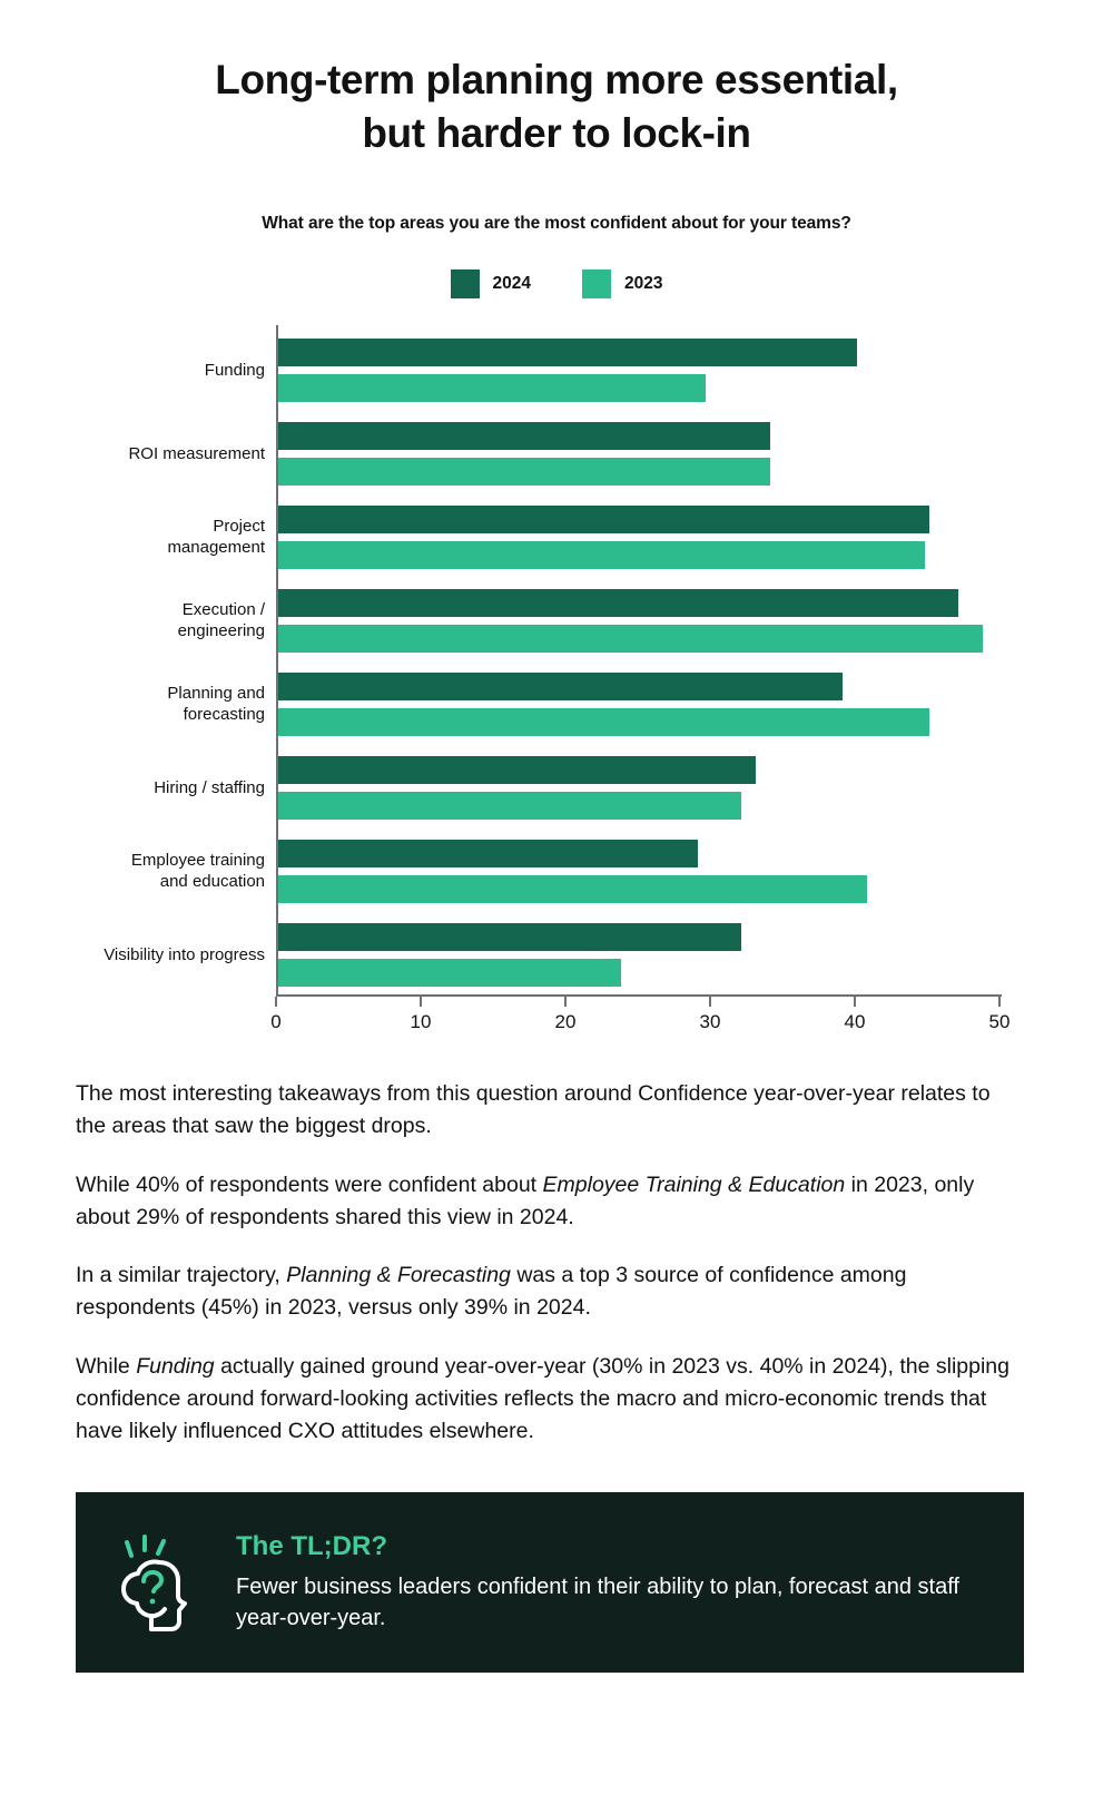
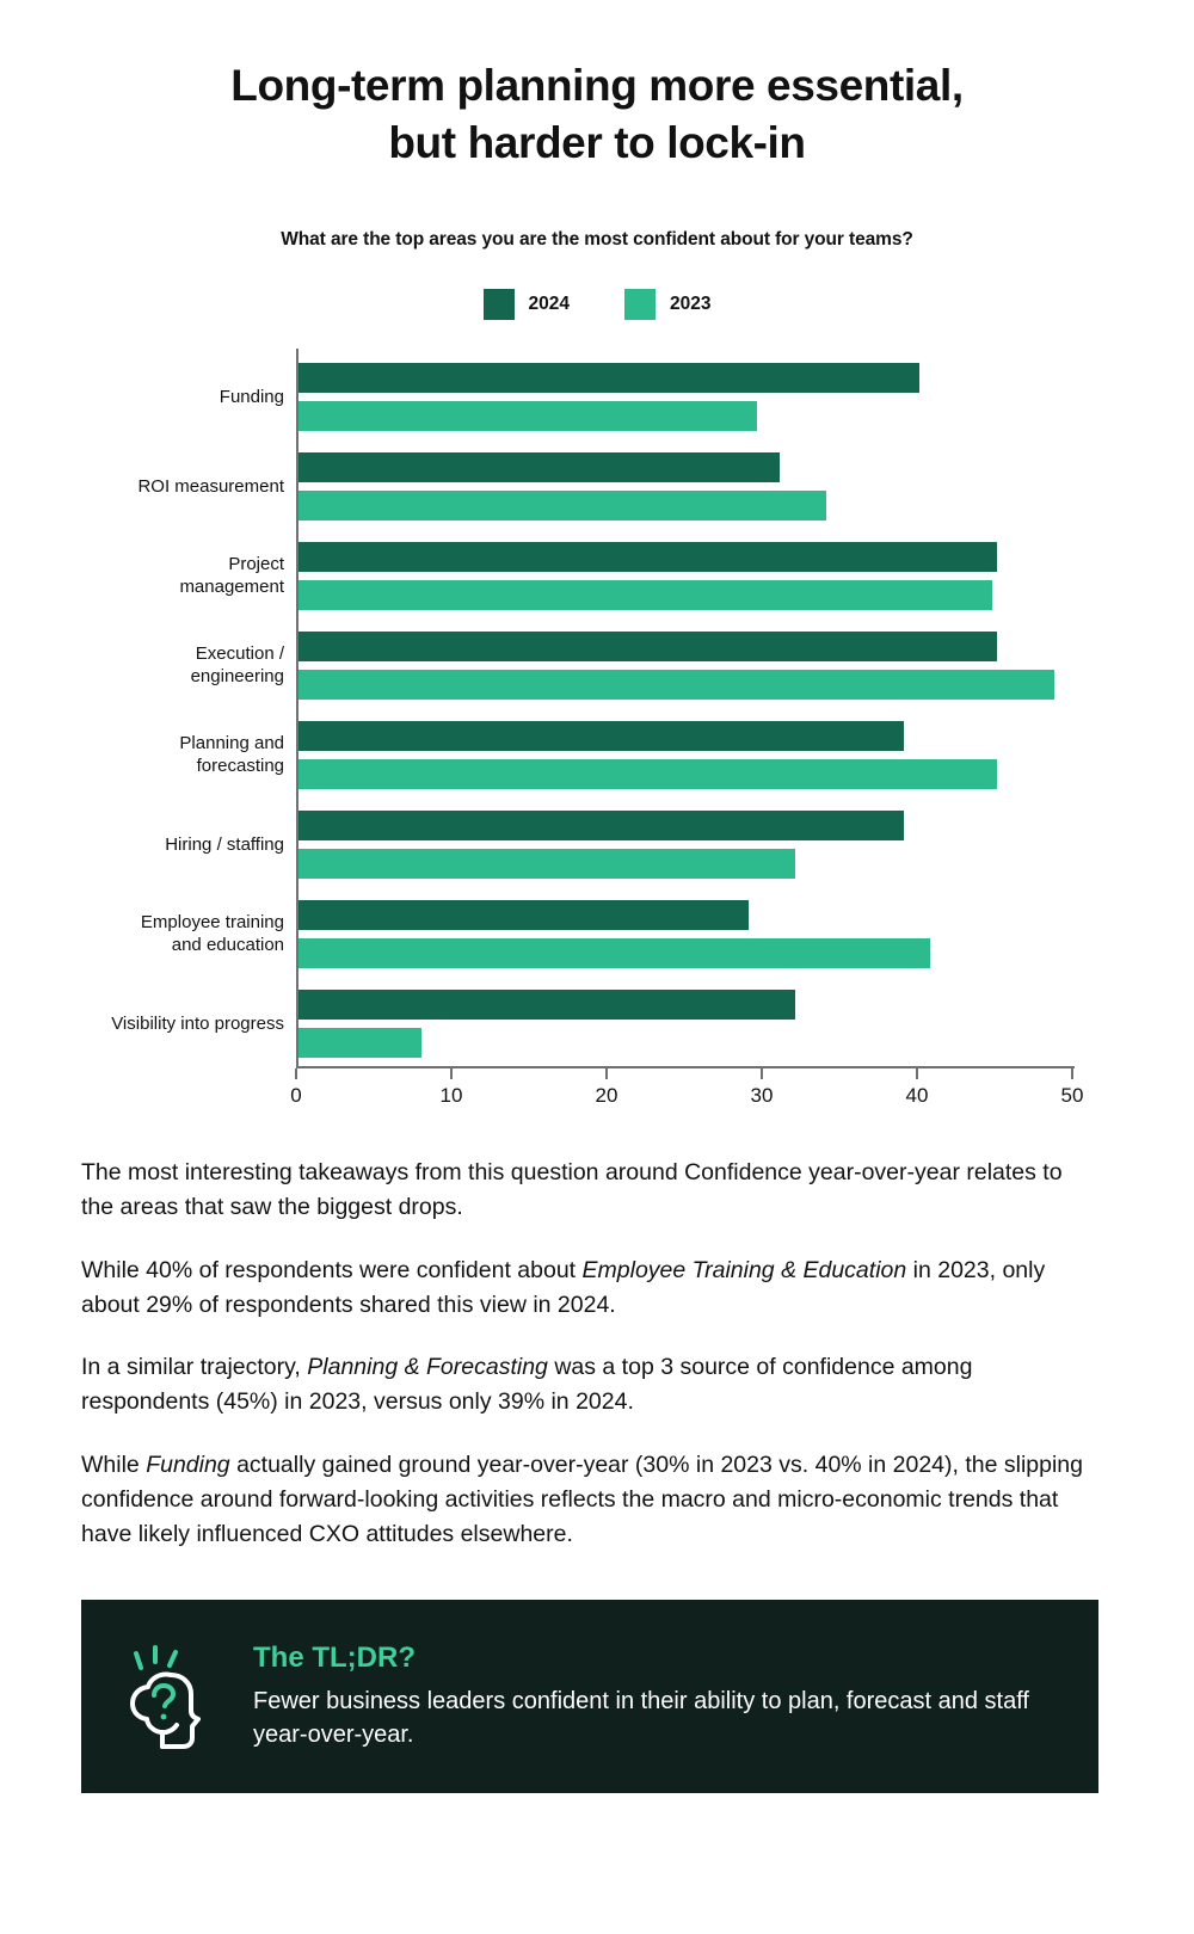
2024/ROI measurement: 34 -> 31
2024/Execution / engineering: 47 -> 45
2024/Hiring / staffing: 33 -> 39
2023/Visibility into progress: 23.7 -> 7.9
